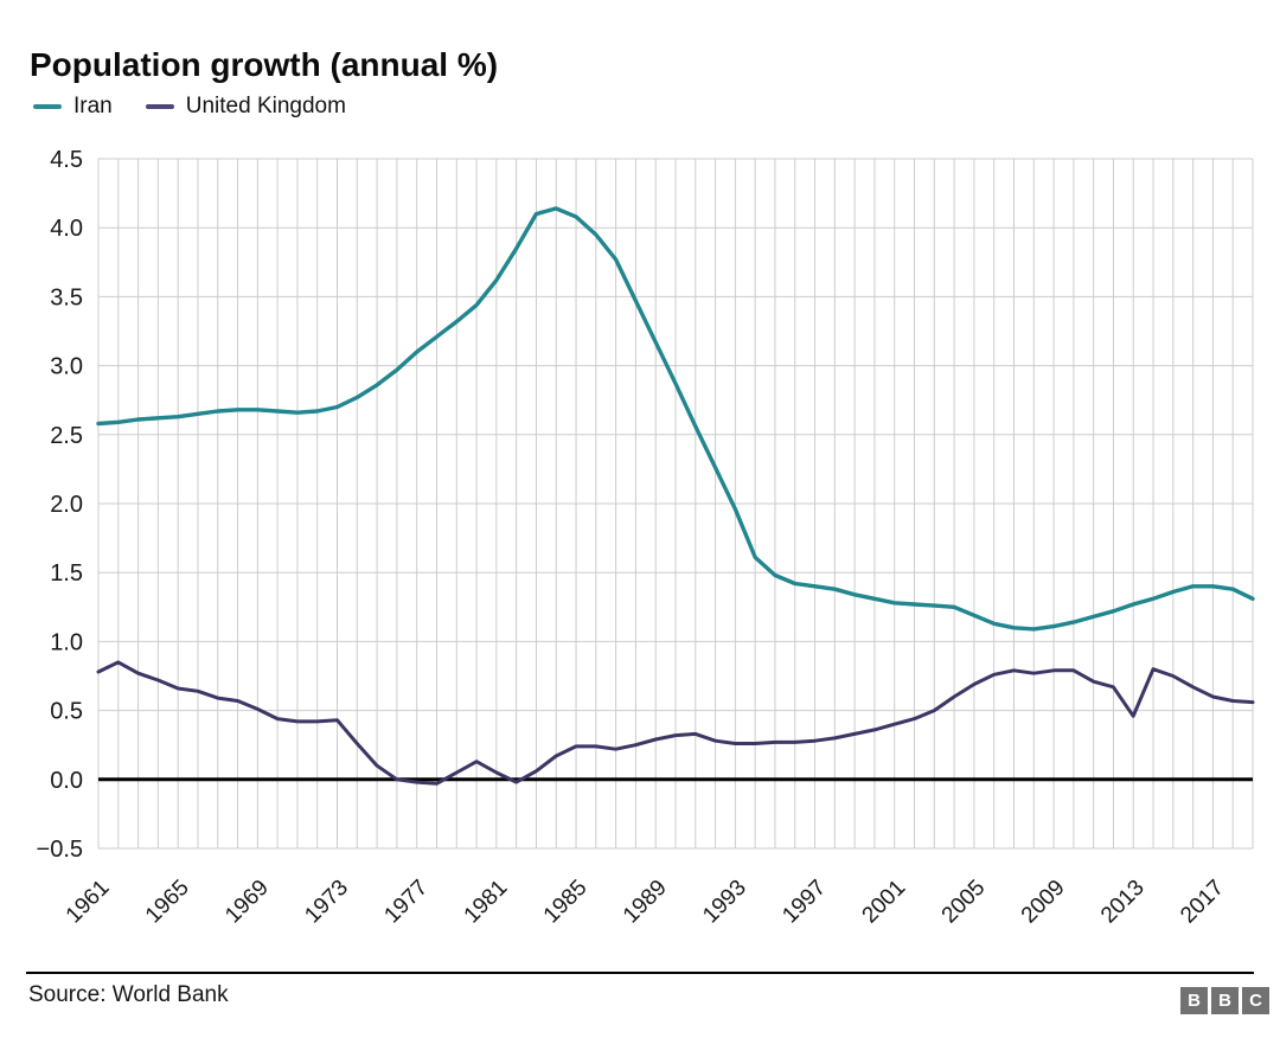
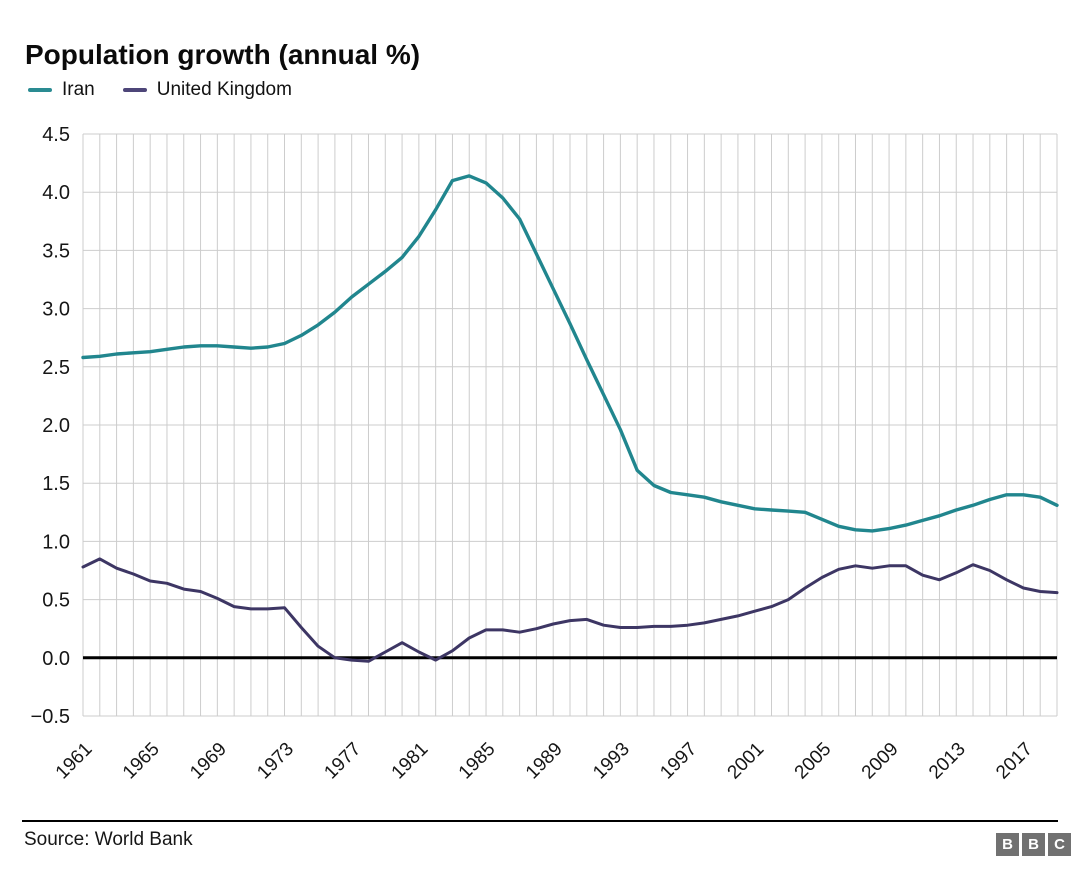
United Kingdom/2013: 0.46 -> 0.73
